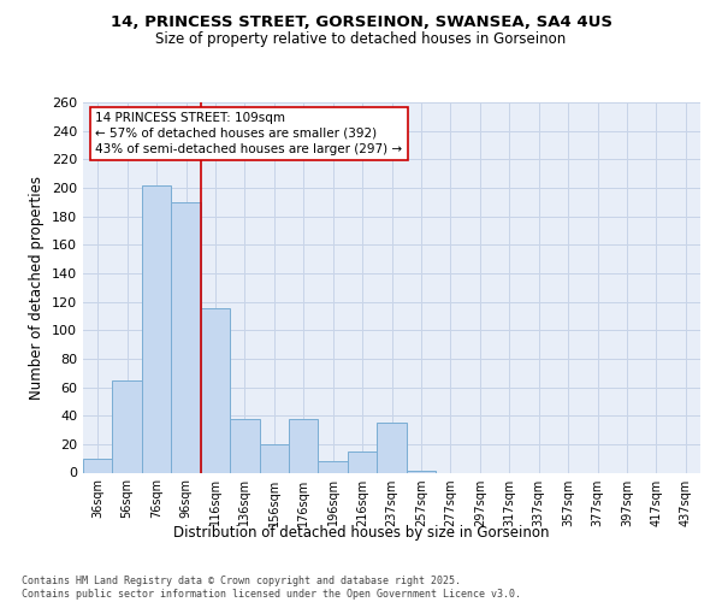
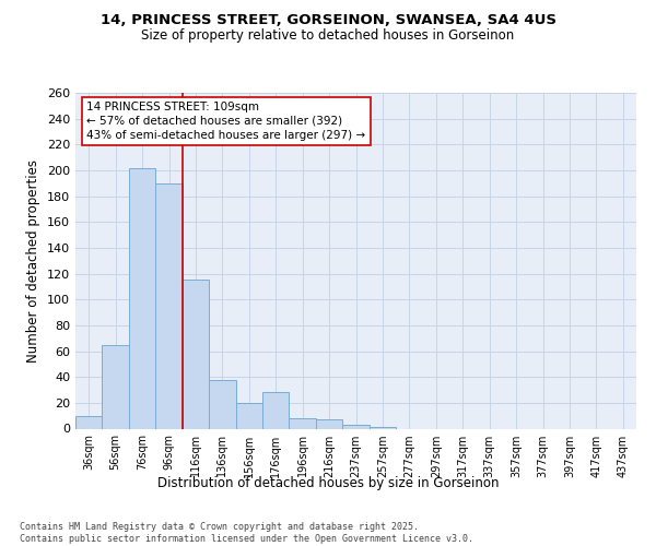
176sqm: 38 -> 28
216sqm: 15 -> 7
237sqm: 35 -> 3
